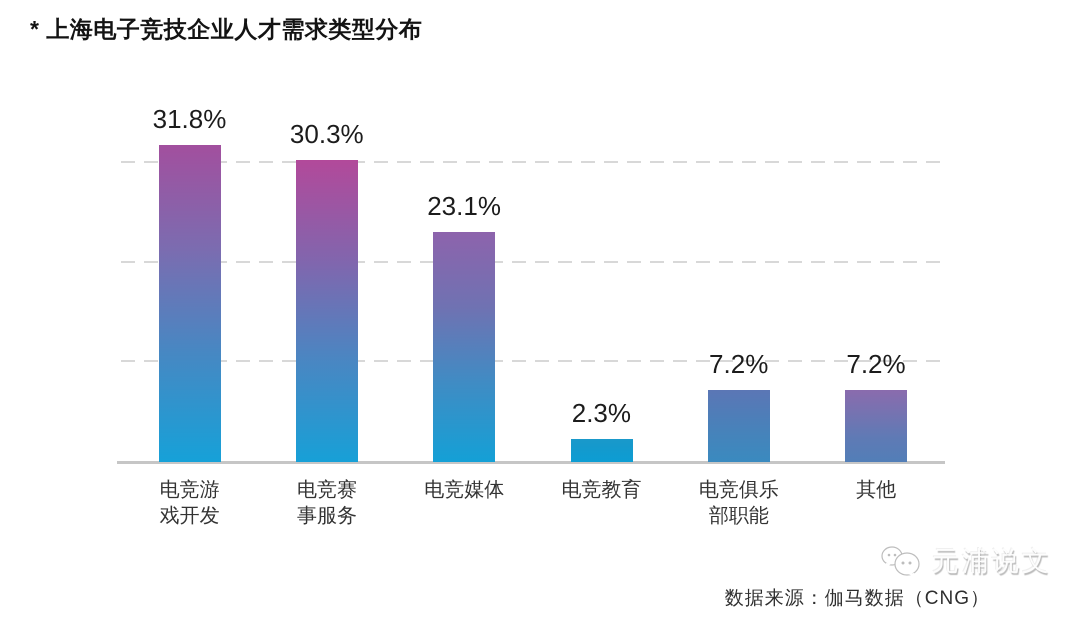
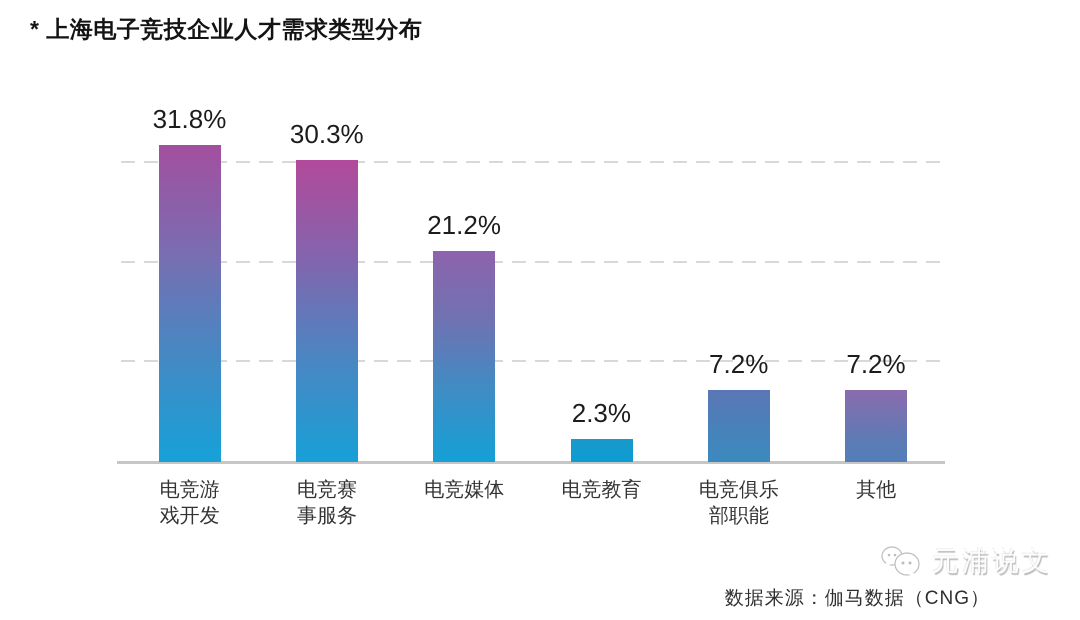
电竞媒体: 23.1% -> 21.2%
